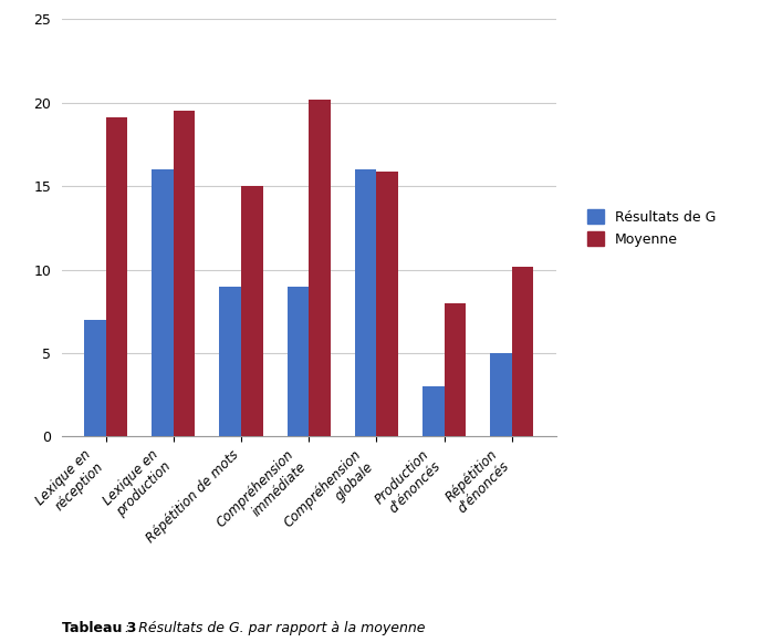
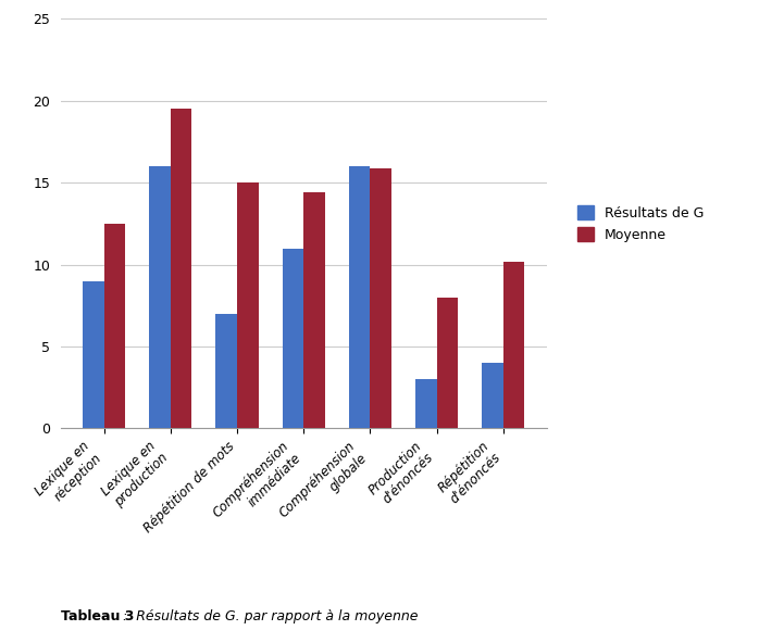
Résultats de G/Lexique en réception: 7 -> 9
Moyenne/Lexique en réception: 19.1 -> 12.5
Résultats de G/Répétition de mots: 9 -> 7
Résultats de G/Compréhension immédiate: 9 -> 11
Moyenne/Compréhension immédiate: 20.2 -> 14.4
Résultats de G/Répétition d'énoncés: 5 -> 4
